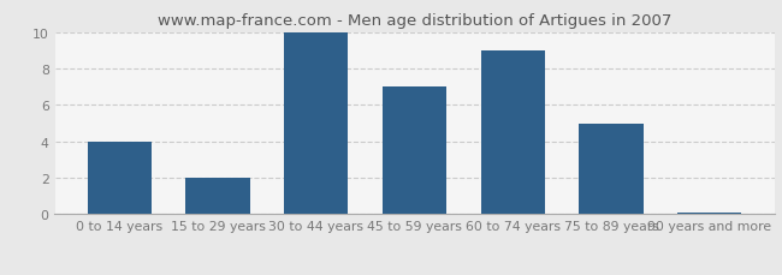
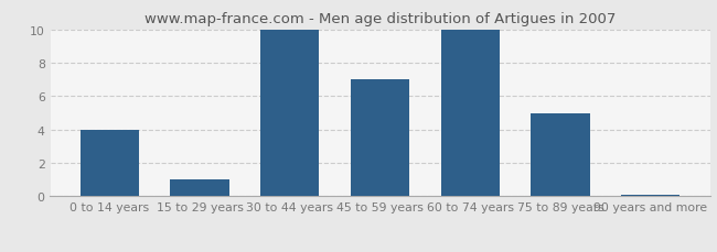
15 to 29 years: 2.0 -> 1.0
60 to 74 years: 9.0 -> 10.0
